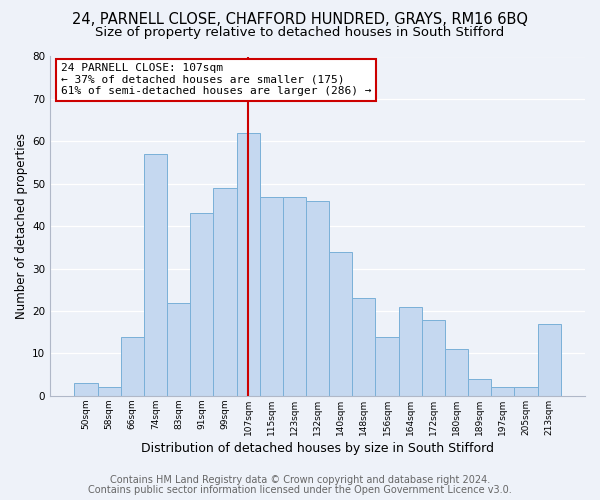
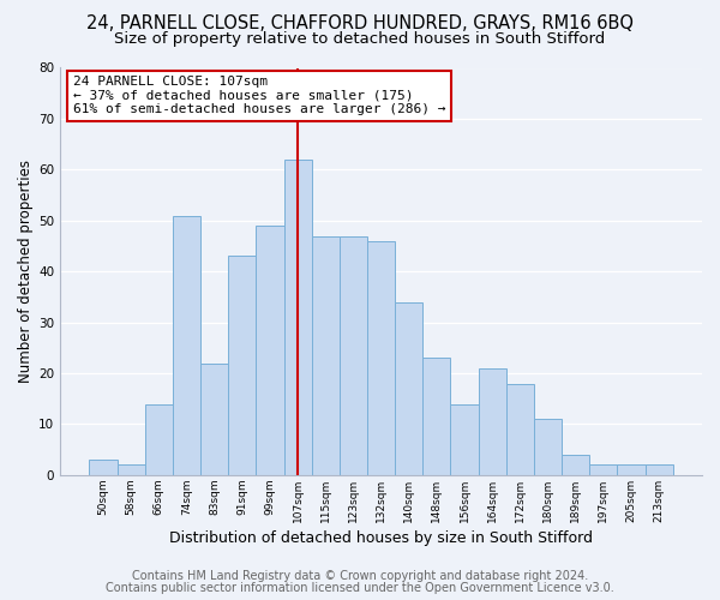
74sqm: 57 -> 51
213sqm: 17 -> 2
